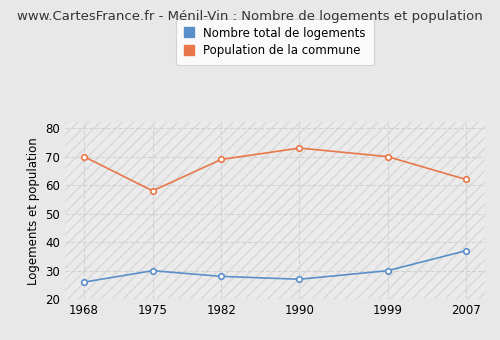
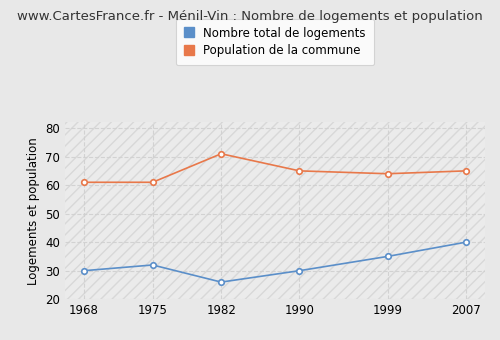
Nombre total de logements/1968: 26 -> 30
Population de la commune/1968: 70 -> 61
Nombre total de logements/1975: 30 -> 32
Population de la commune/1975: 58 -> 61
Nombre total de logements/1982: 28 -> 26
Population de la commune/1982: 69 -> 71
Nombre total de logements/1990: 27 -> 30
Population de la commune/1990: 73 -> 65
Nombre total de logements/1999: 30 -> 35
Population de la commune/1999: 70 -> 64
Nombre total de logements/2007: 37 -> 40
Population de la commune/2007: 62 -> 65
